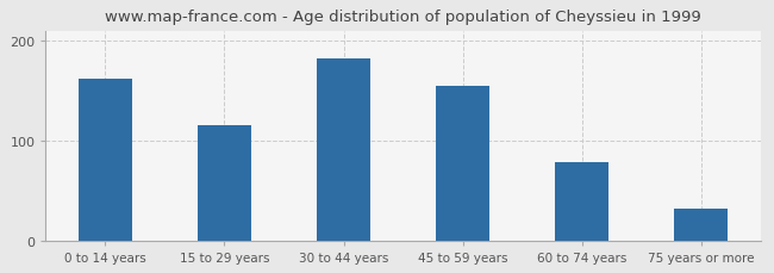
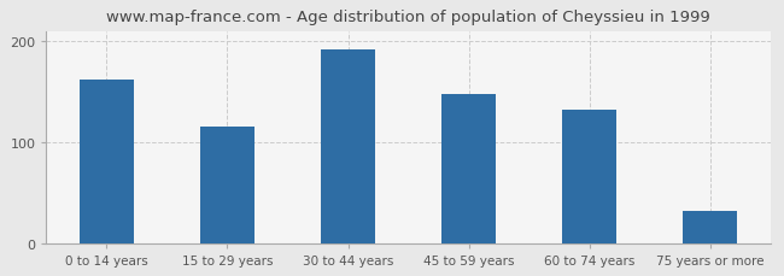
30 to 44 years: 182 -> 192
45 to 59 years: 155 -> 148
60 to 74 years: 78 -> 132
